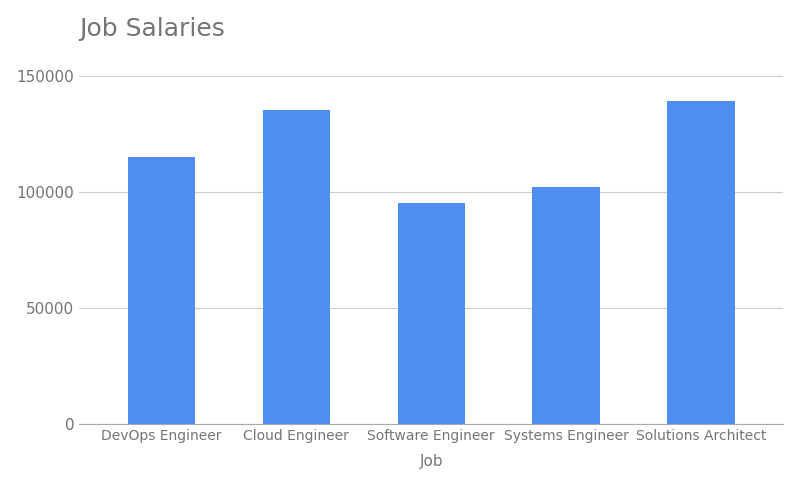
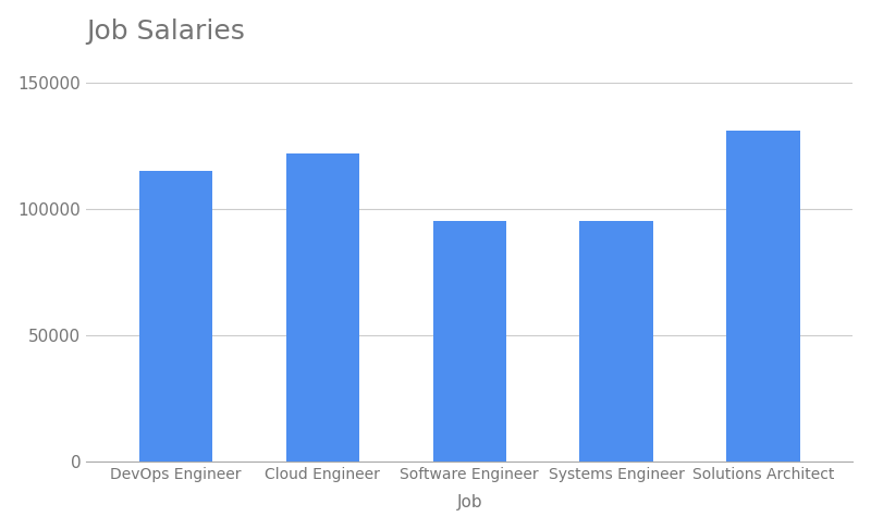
Cloud Engineer: 135000 -> 122000
Systems Engineer: 102000 -> 95000
Solutions Architect: 139000 -> 131000
